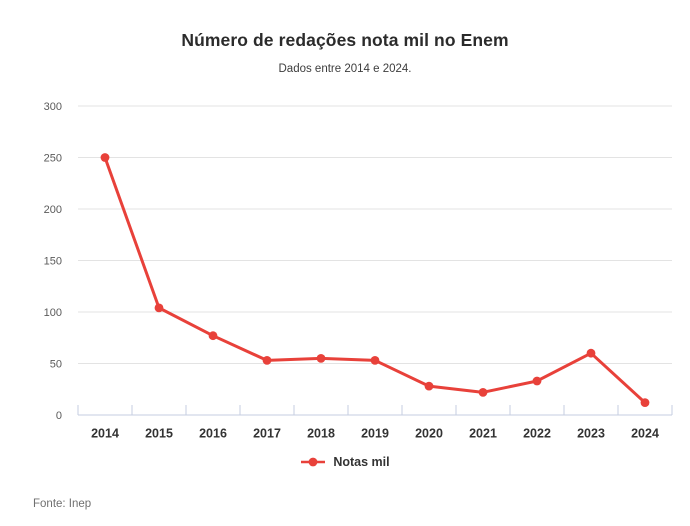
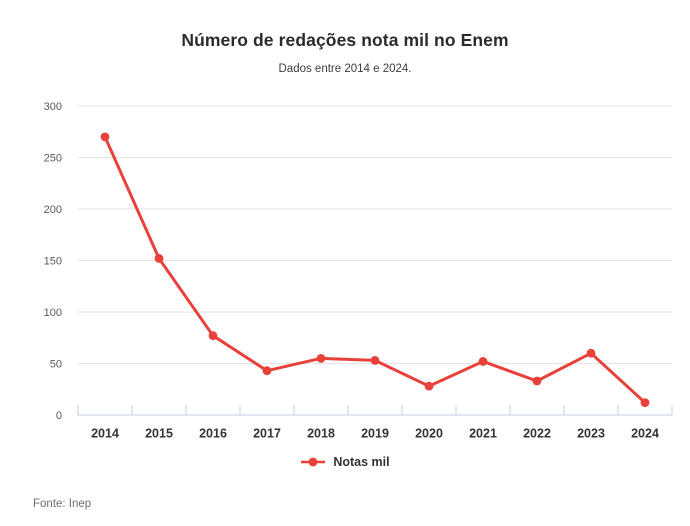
2014: 250 -> 270
2015: 104 -> 152
2017: 53 -> 43
2021: 22 -> 52
